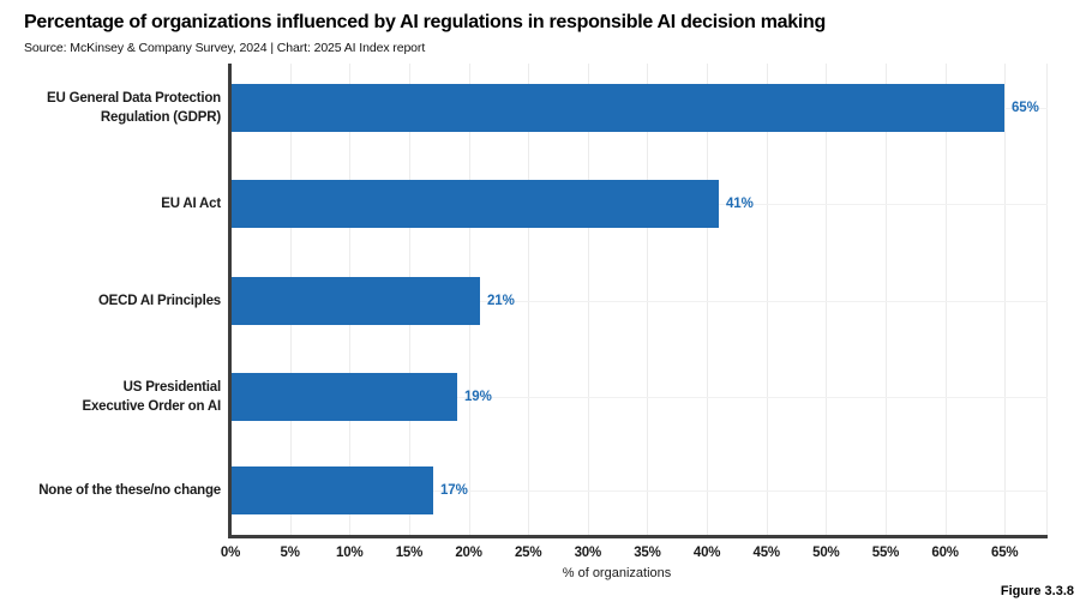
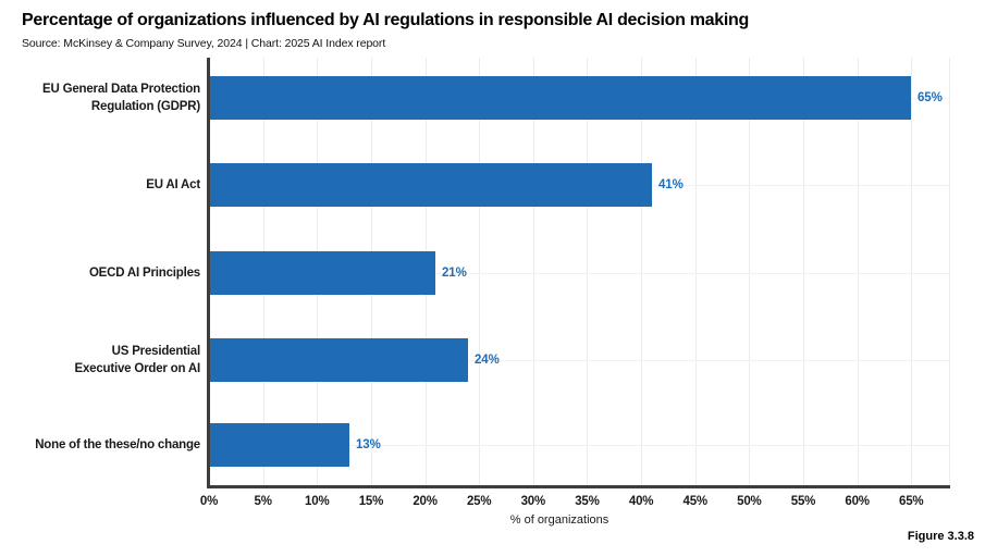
US Presidential Executive Order on AI: 19% -> 24%
None of the these/no change: 17% -> 13%
